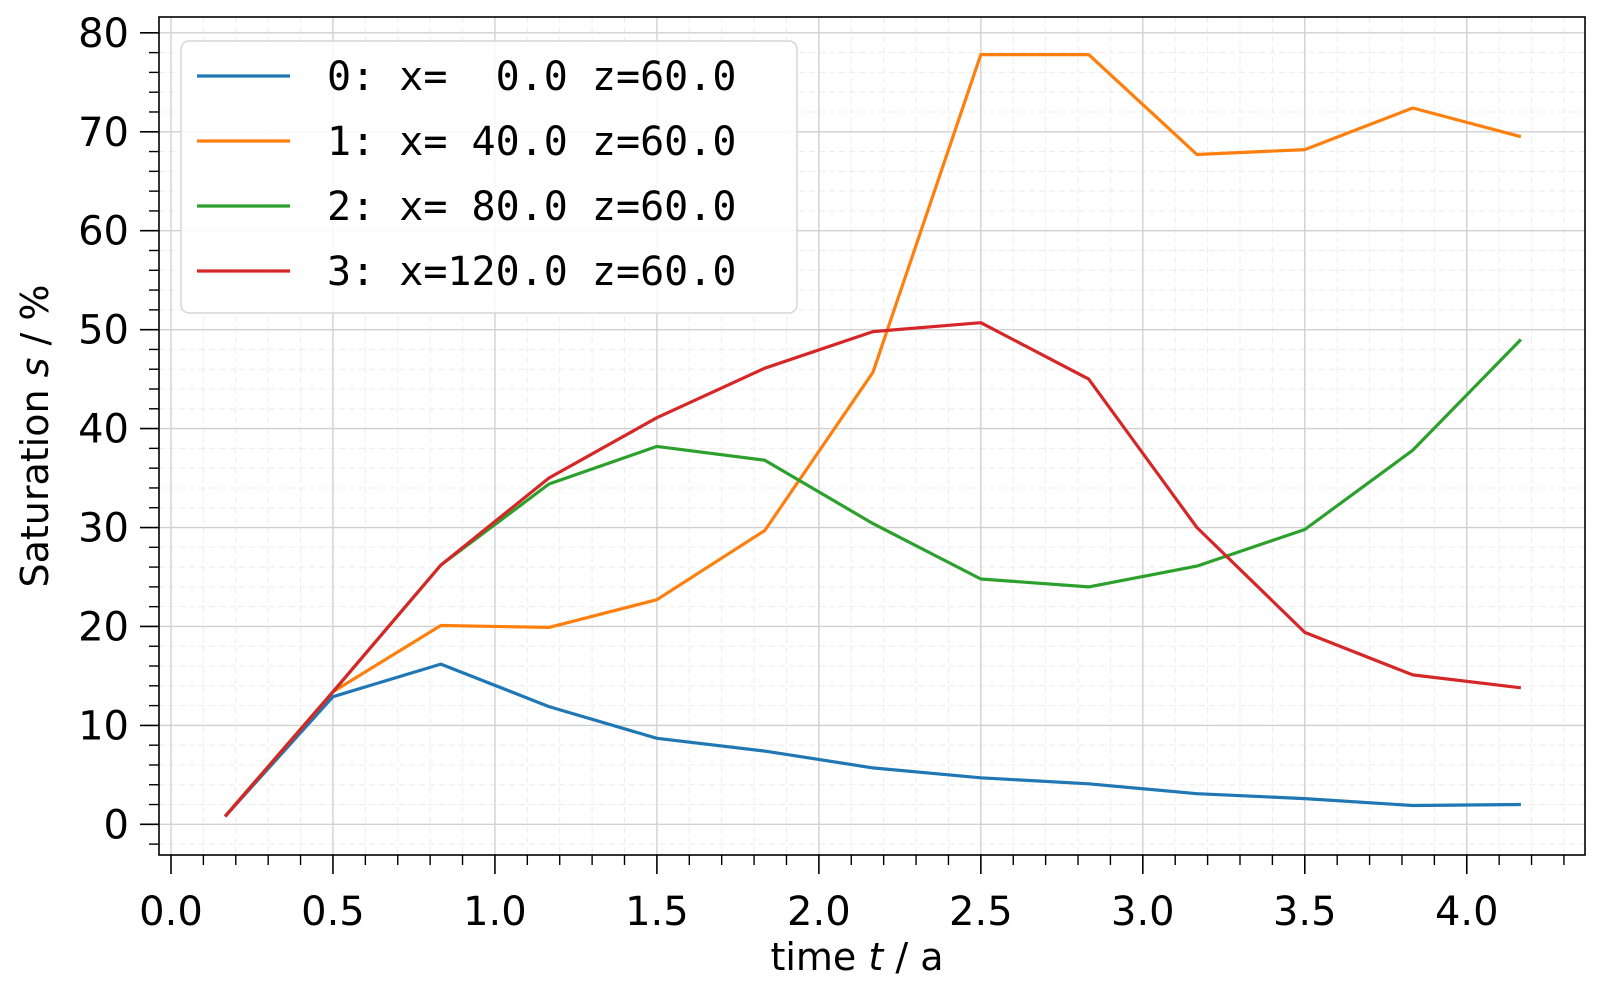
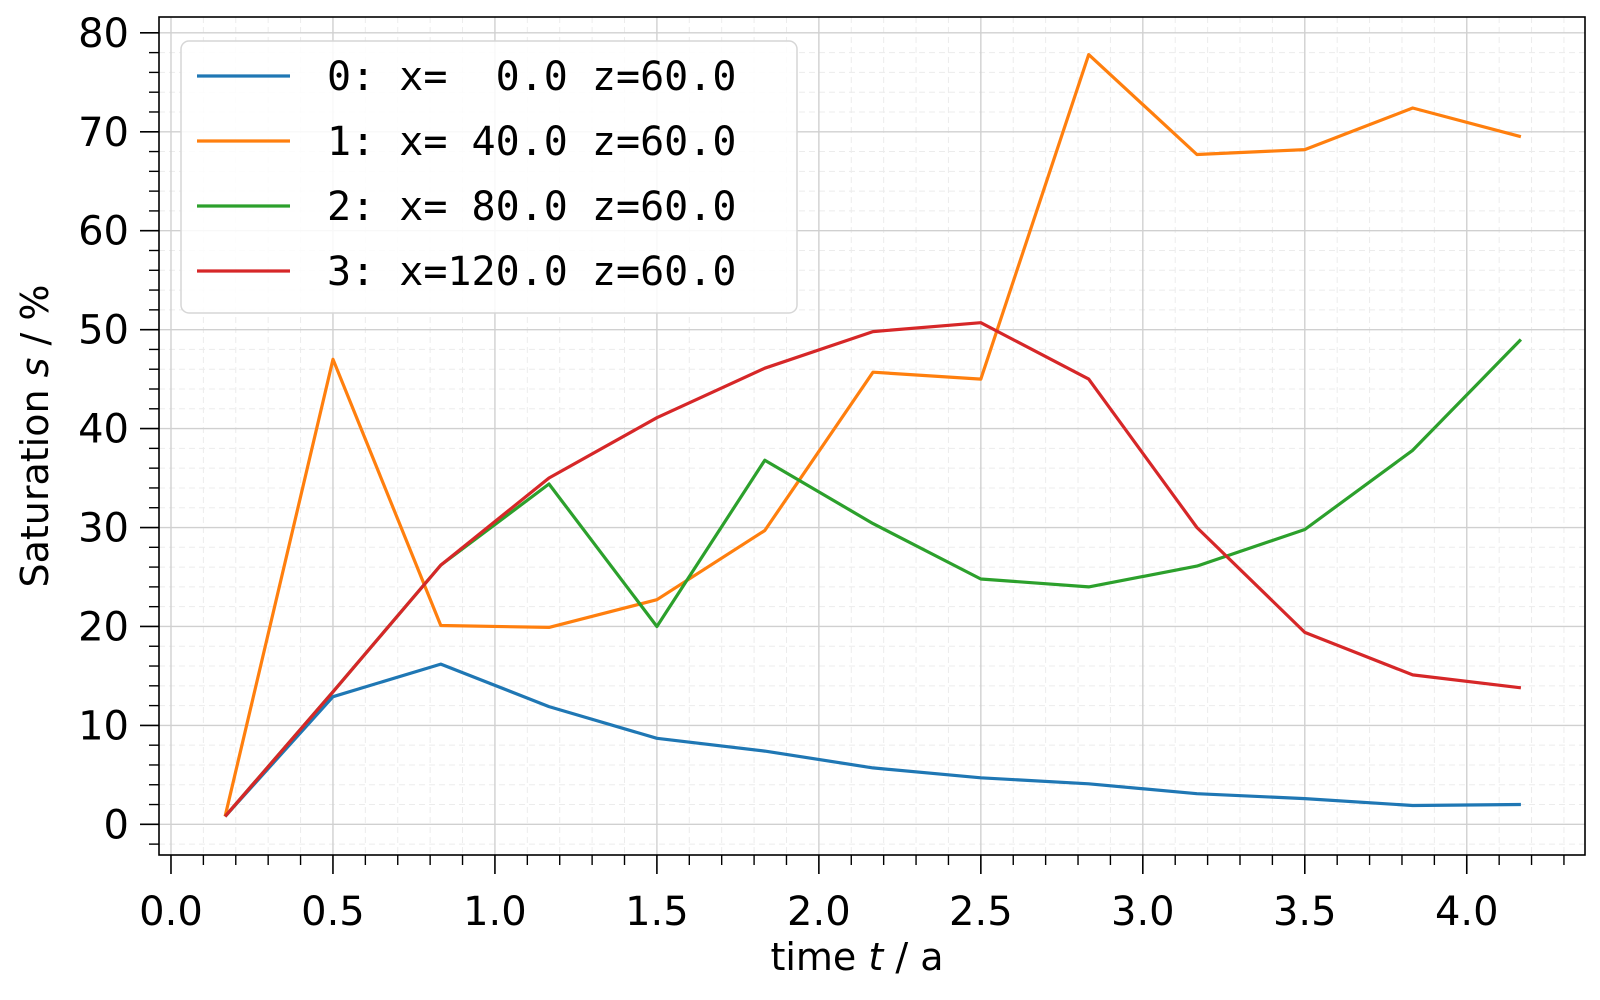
1: x= 40.0 z=60.0/0.5: 13 -> 47
2: x= 80.0 z=60.0/1.5: 38 -> 20
1: x= 40.0 z=60.0/2.5: 78 -> 45
